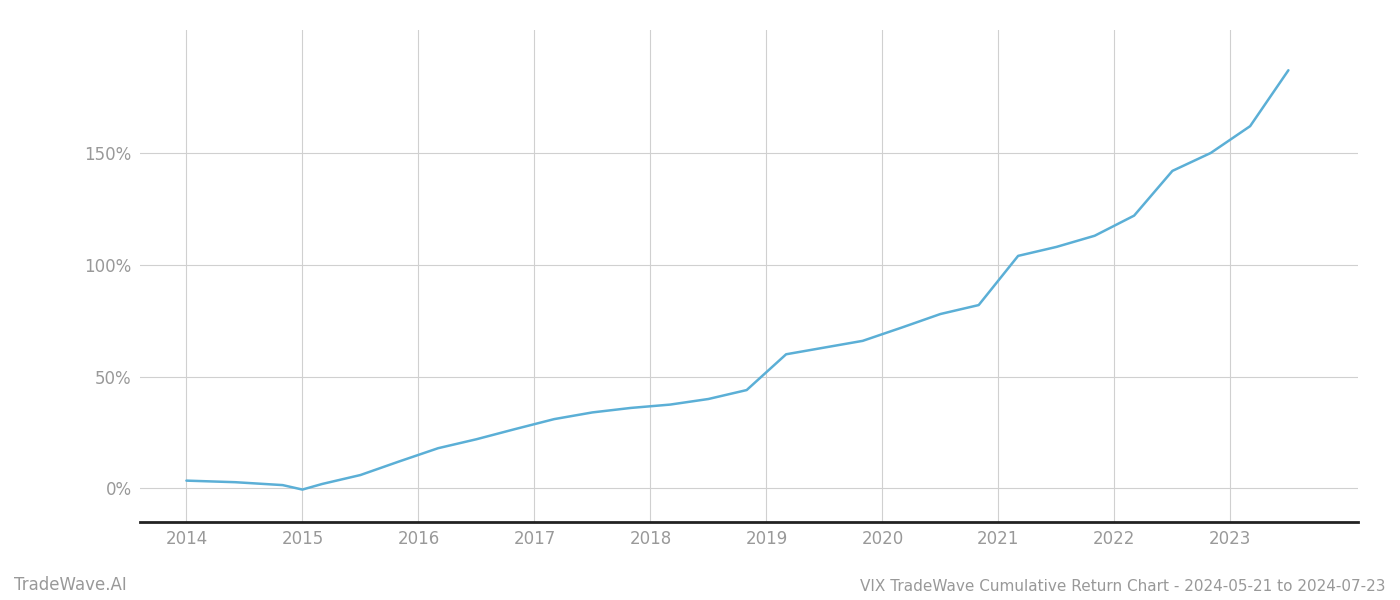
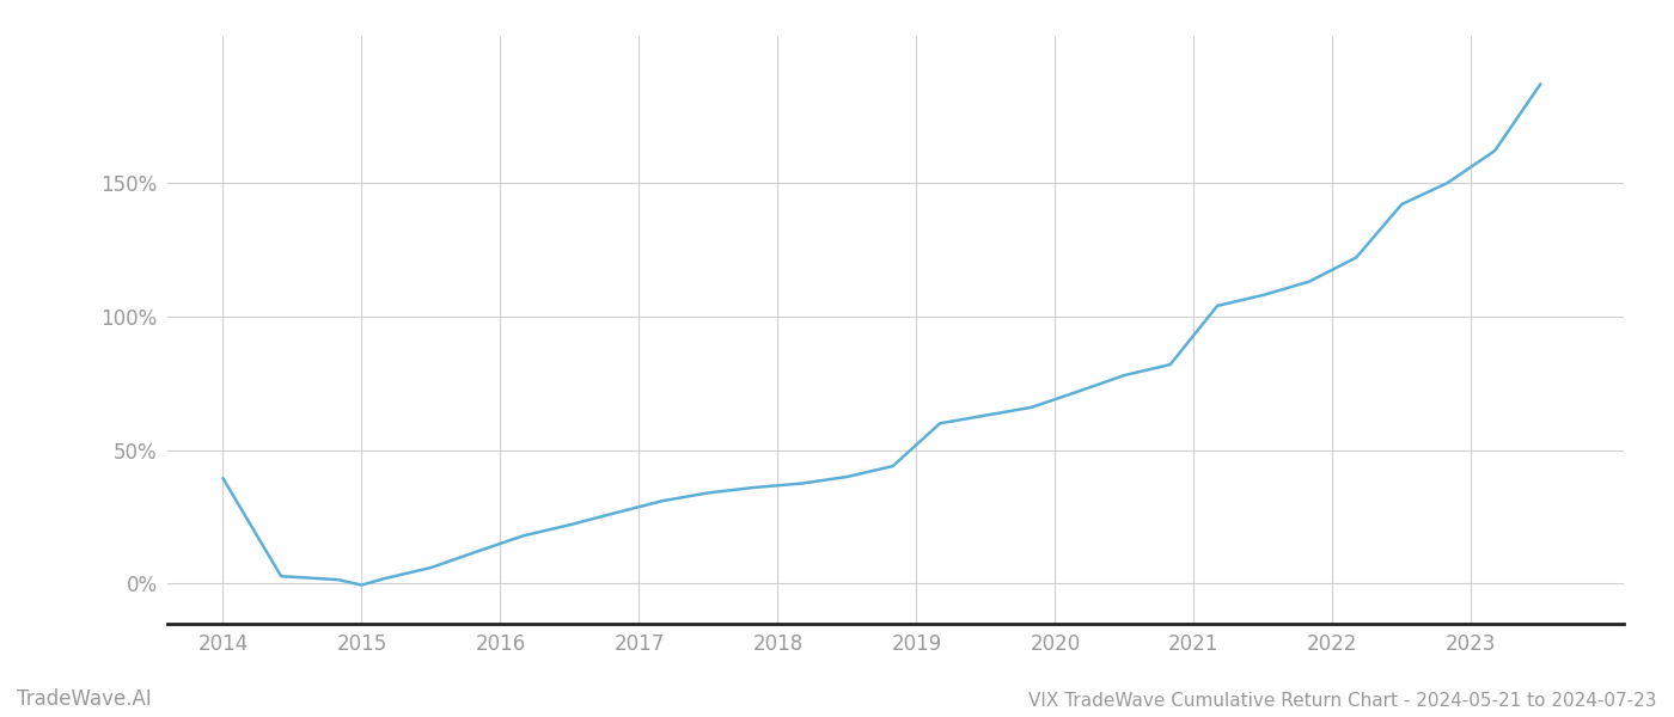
2014: 3.5% -> 39.5%
